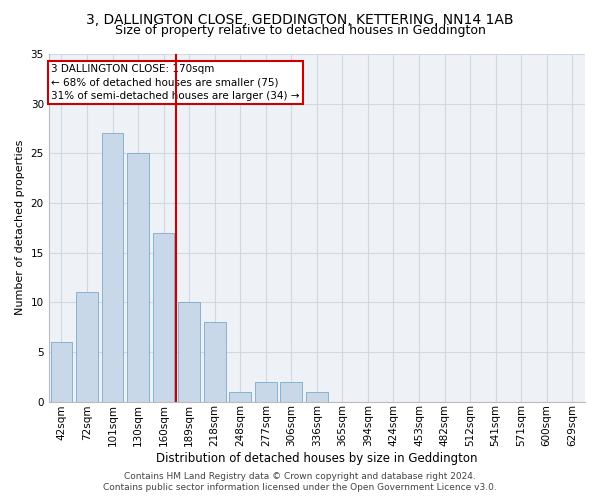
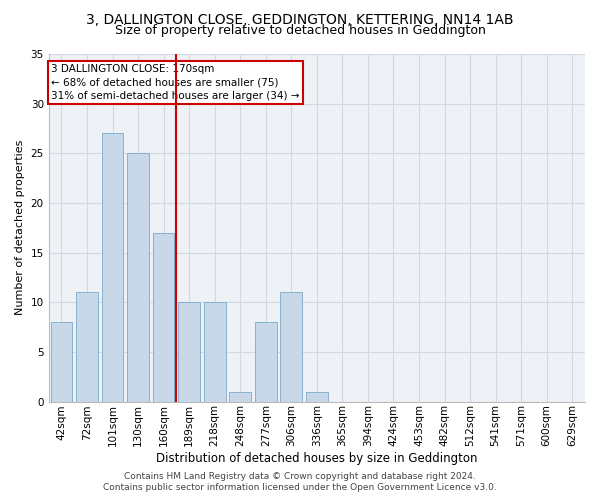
42sqm: 6 -> 8
218sqm: 8 -> 10
277sqm: 2 -> 8
306sqm: 2 -> 11
